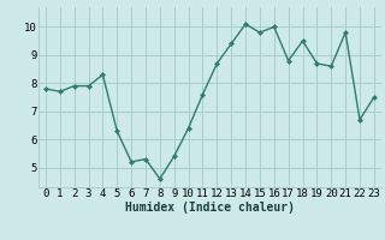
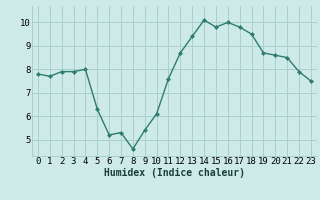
4: 8.3 -> 8.0
10: 6.4 -> 6.1
17: 8.8 -> 9.8
21: 9.8 -> 8.5
22: 6.7 -> 7.9
